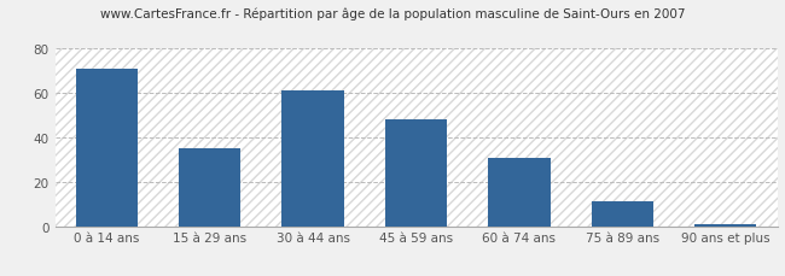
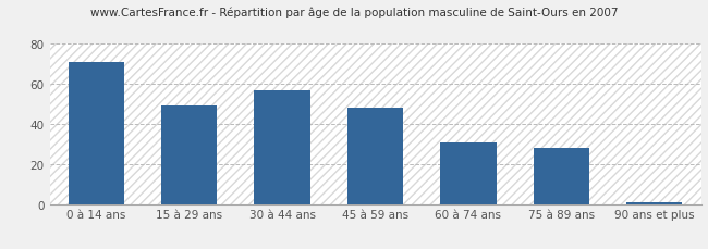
15 à 29 ans: 35 -> 49
30 à 44 ans: 61 -> 57
75 à 89 ans: 11 -> 28
